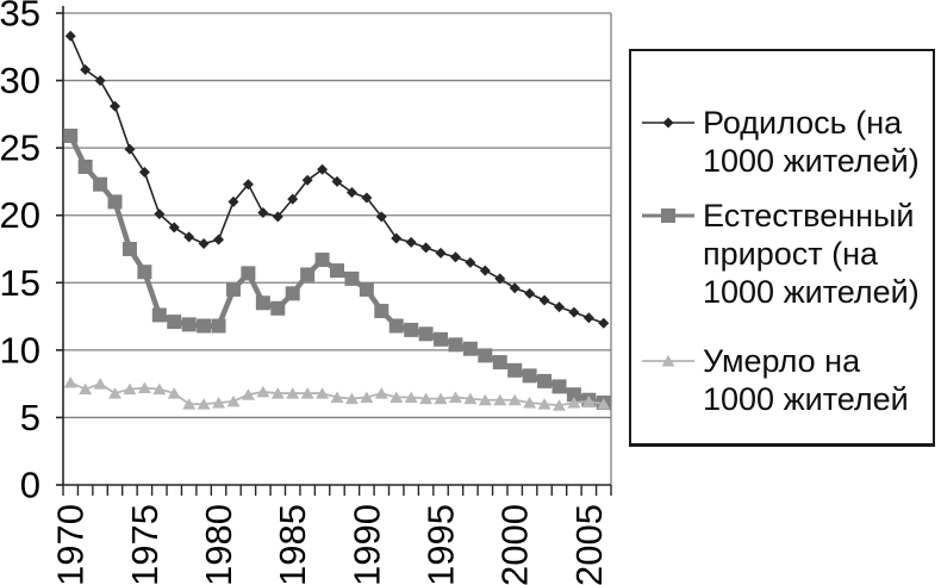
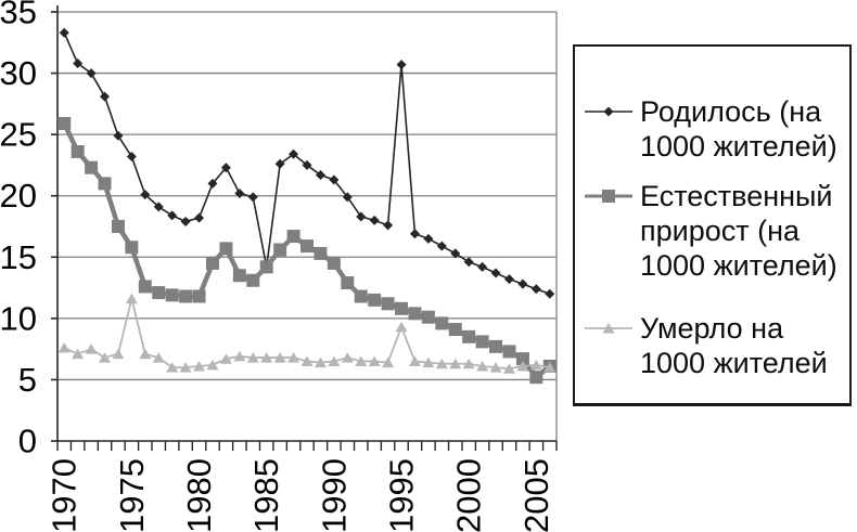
Умерло на 1000 жителей/1975: 7.2 -> 11.6
Родилось (на 1000 жителей)/1985: 21.2 -> 14.2
Родилось (на 1000 жителей)/1995: 17.2 -> 30.7
Умерло на 1000 жителей/1995: 6.4 -> 9.3
Естественный прирост (на 1000 жителей)/2005: 6.3 -> 5.2
